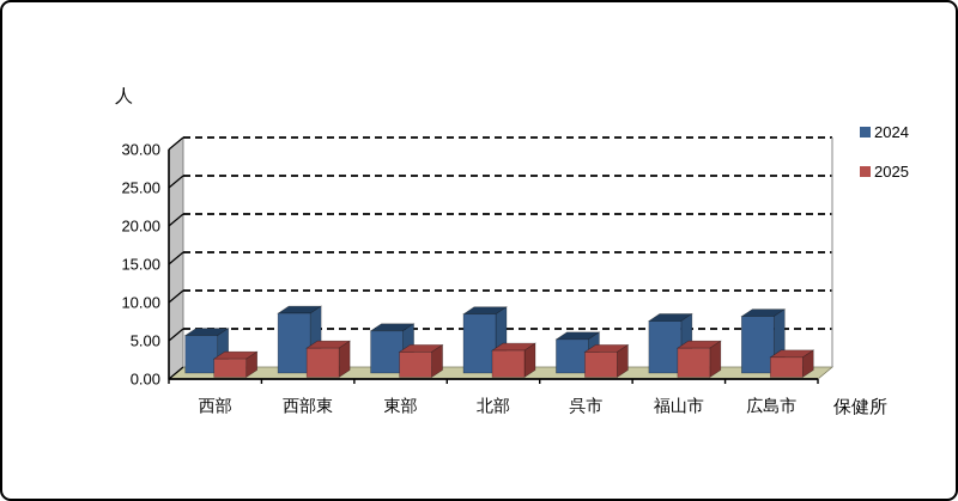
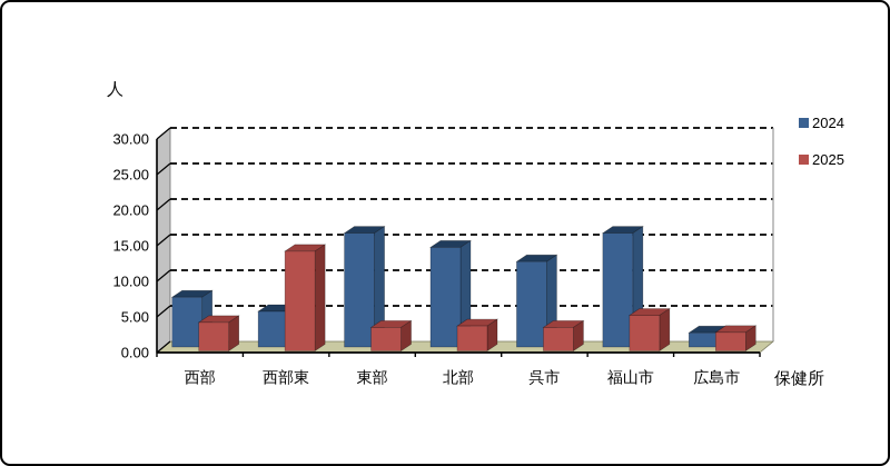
2024/西部: 5 -> 7
2025/西部: 2 -> 4
2024/西部東: 8 -> 5
2025/西部東: 4 -> 14
2024/東部: 6 -> 16
2024/北部: 8 -> 14
2024/呉市: 4 -> 12
2024/福山市: 7 -> 16
2025/福山市: 4 -> 5
2024/広島市: 7 -> 2
